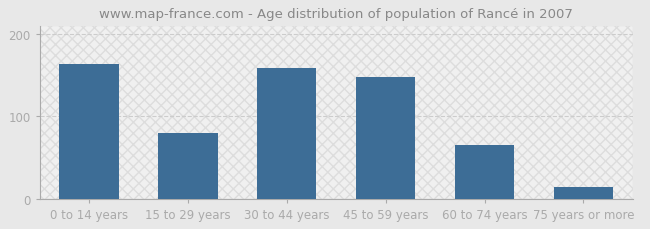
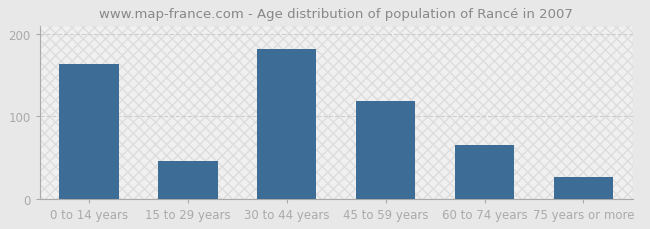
15 to 29 years: 80 -> 46
30 to 44 years: 158 -> 182
45 to 59 years: 148 -> 118
75 years or more: 14 -> 26
